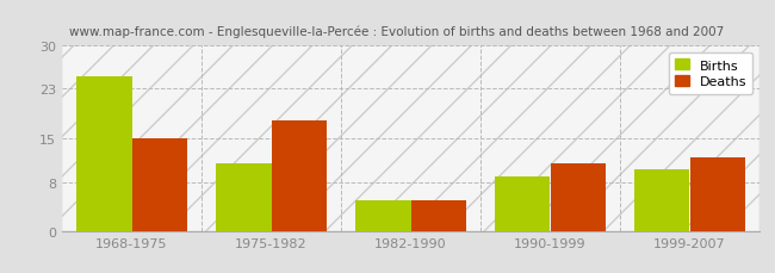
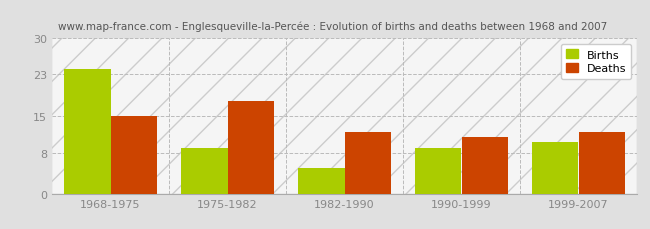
Births/1968-1975: 25 -> 24
Births/1975-1982: 11 -> 9
Deaths/1982-1990: 5 -> 12
